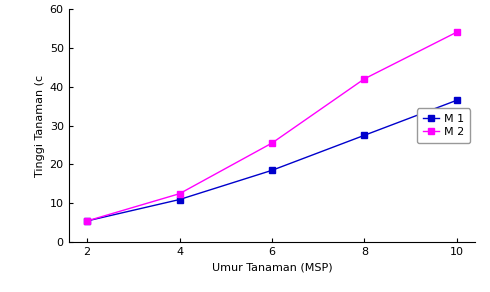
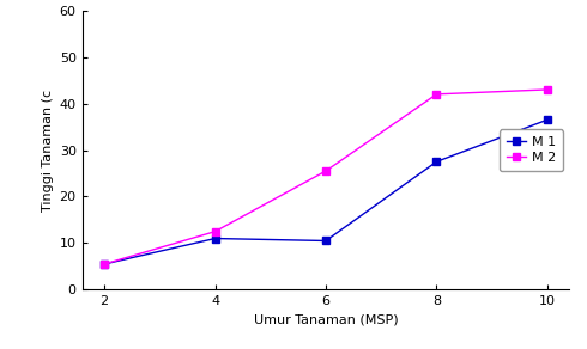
M 1/6: 18.5 -> 10.5
M 2/10: 54.0 -> 43.0
